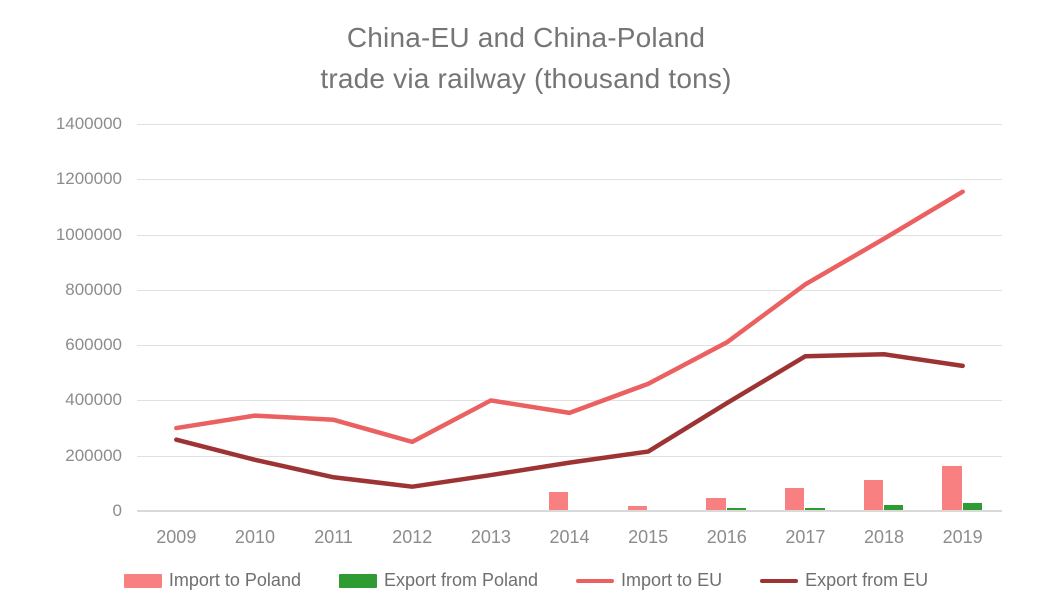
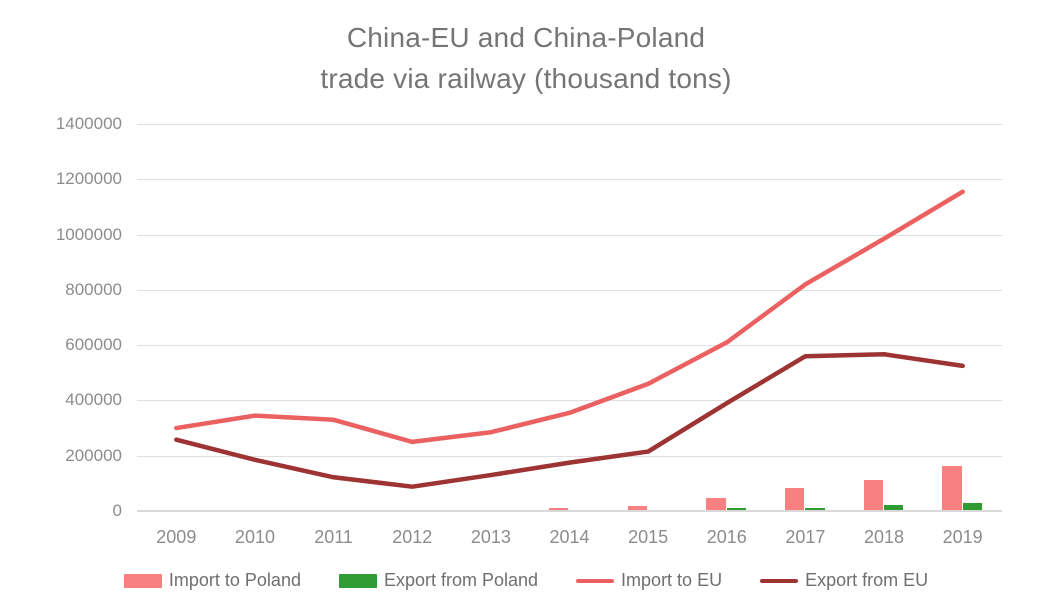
Import to EU/2013: 400000 -> 280000
Import to Poland/2014: 70000 -> 10000
